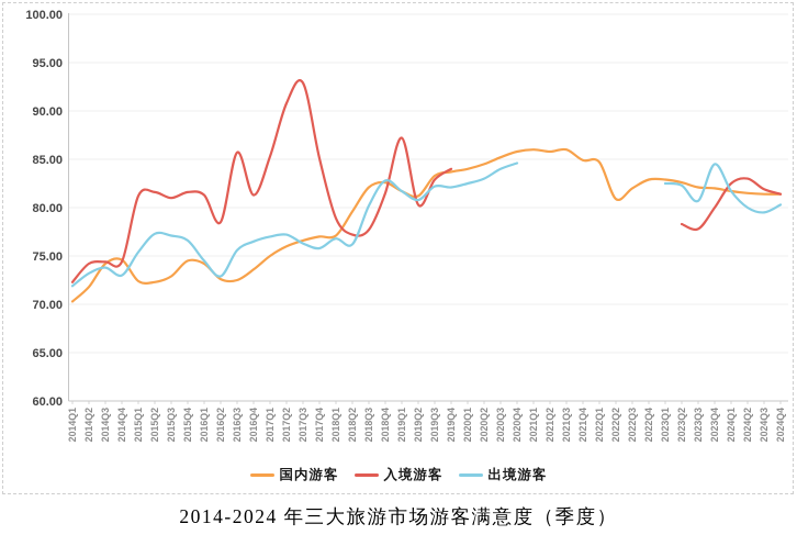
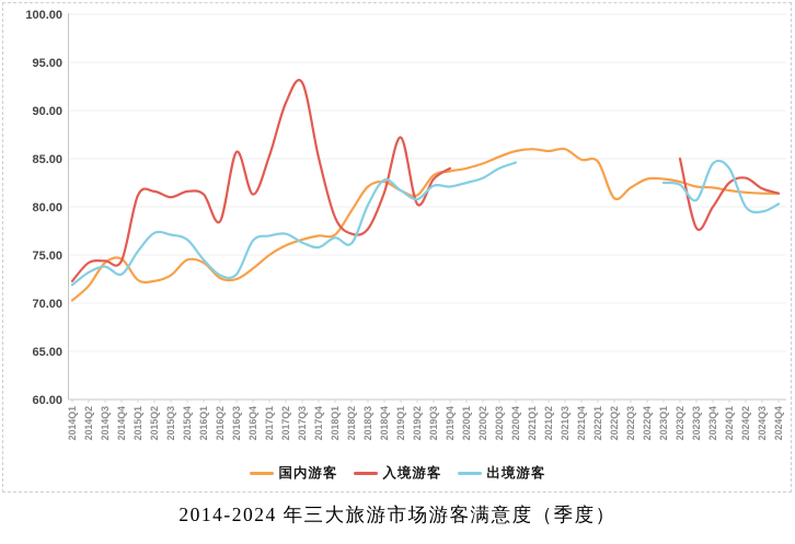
出境游客/2016Q3: 76 -> 73
入境游客/2023Q2: 78 -> 85
出境游客/2024Q1: 82 -> 84
